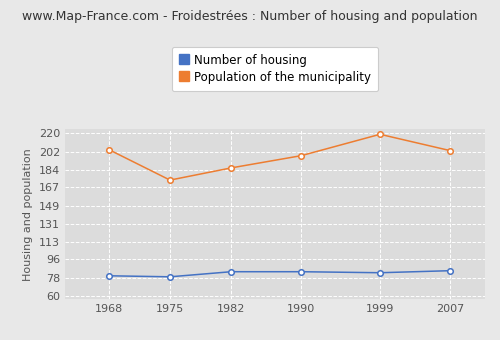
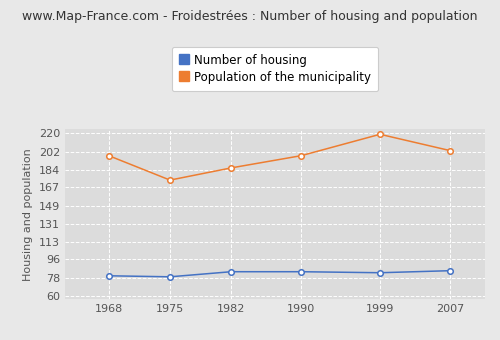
Population of the municipality/1968: 204 -> 198
